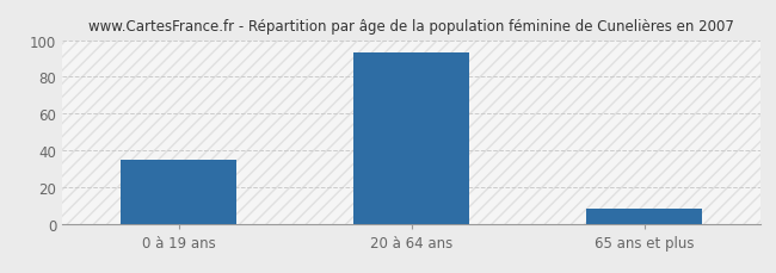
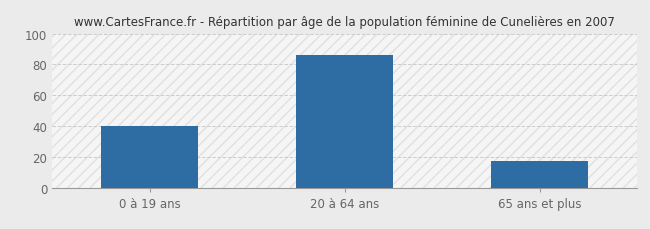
0 à 19 ans: 35 -> 40
20 à 64 ans: 93 -> 86
65 ans et plus: 8 -> 17
